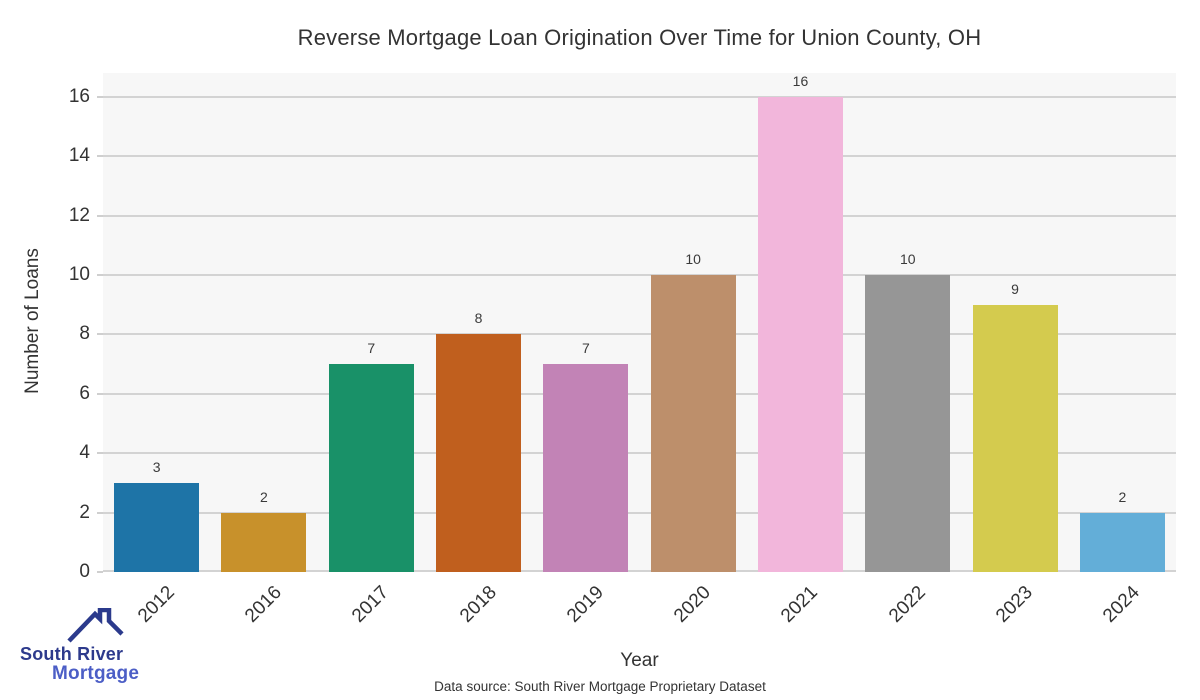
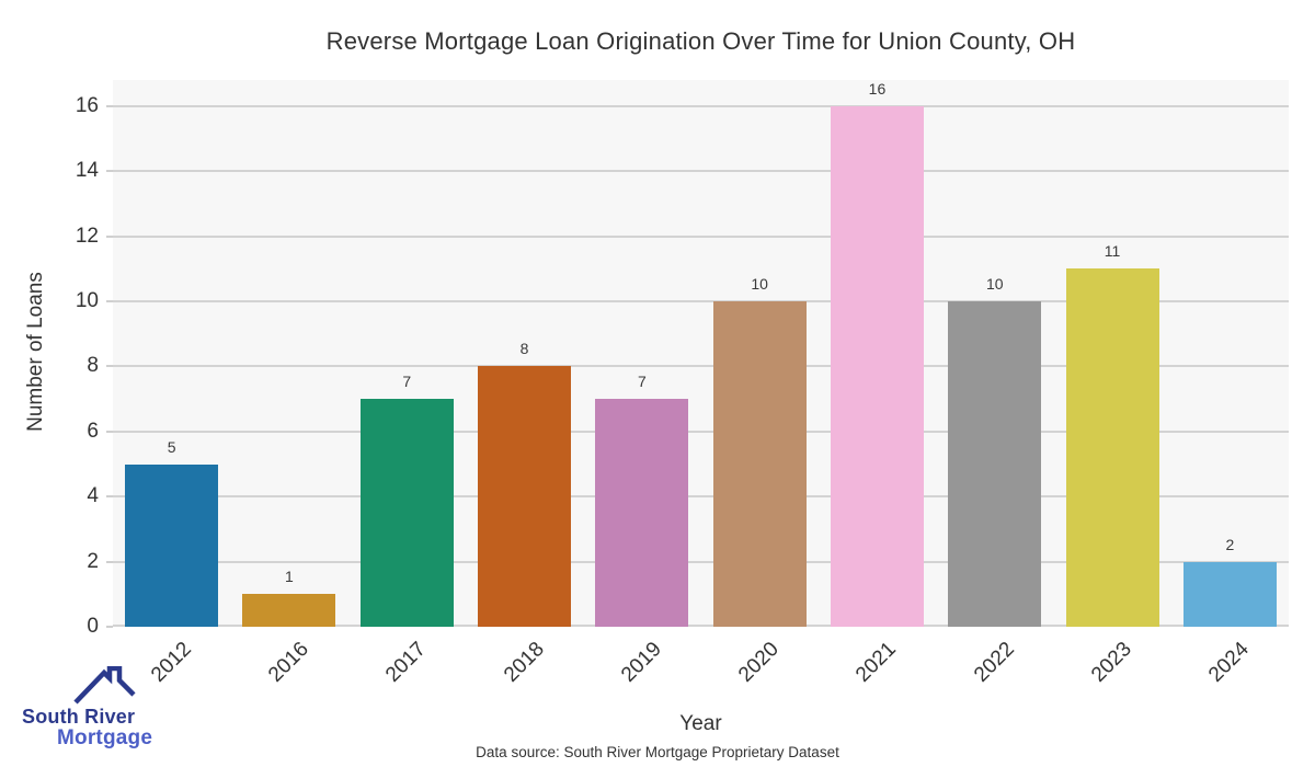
2012: 3 -> 5
2016: 2 -> 1
2023: 9 -> 11
